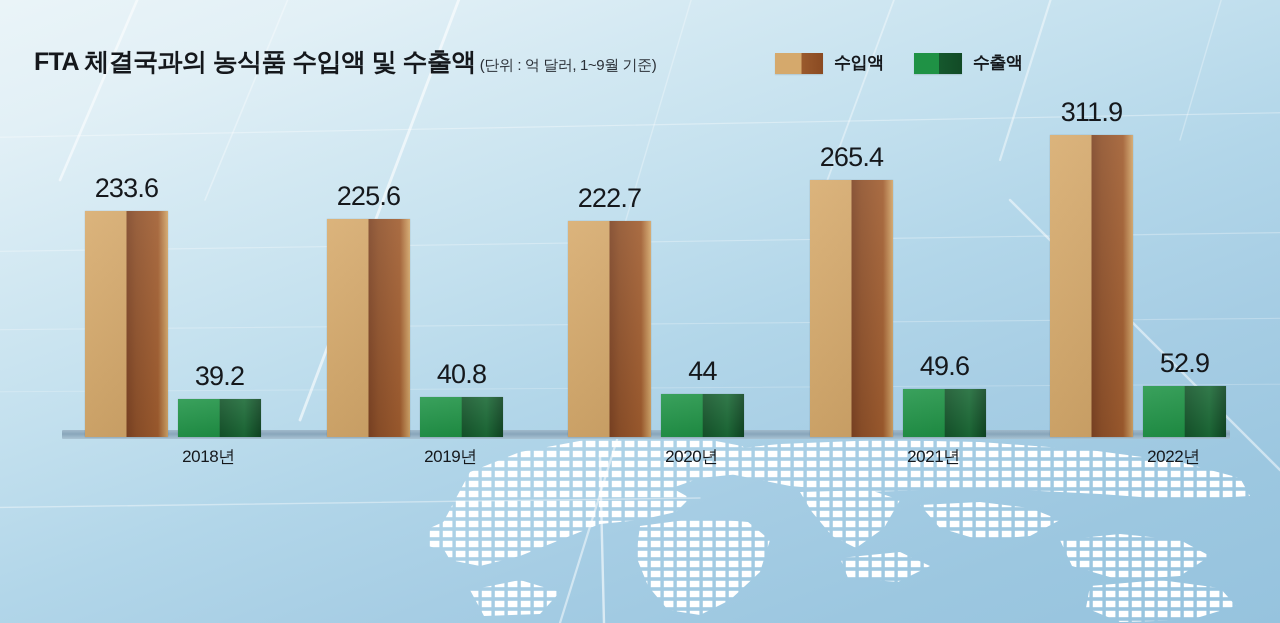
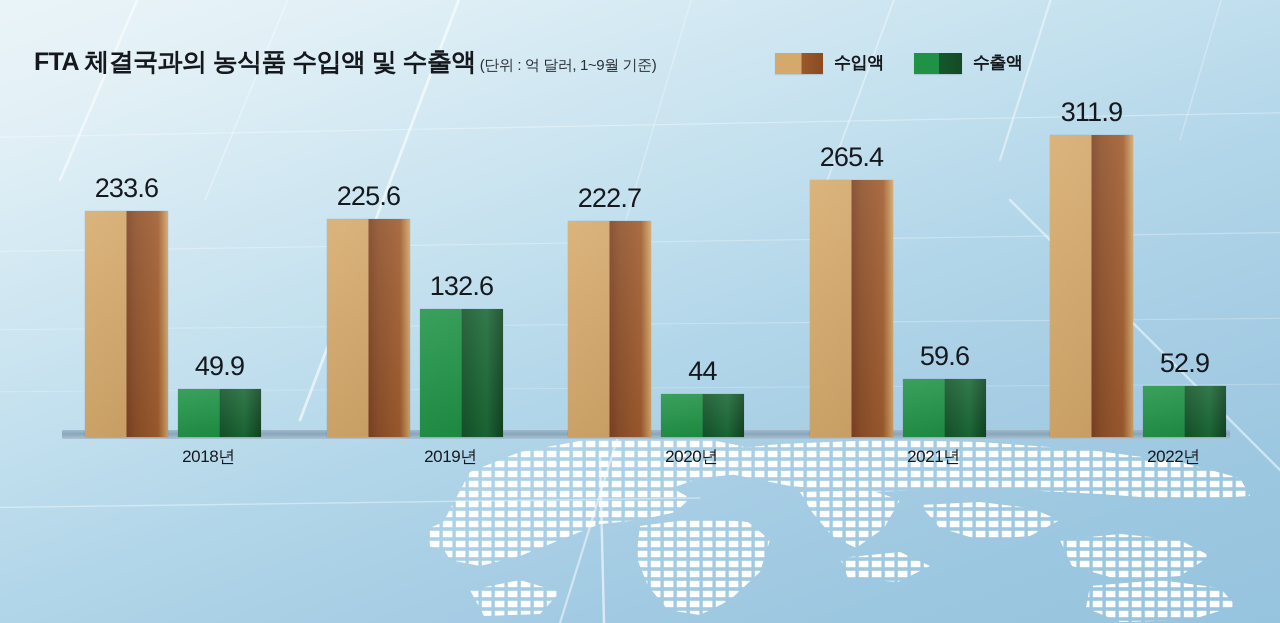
수출액/2018년: 39.2 -> 49.9
수출액/2019년: 40.8 -> 132.6
수출액/2021년: 49.6 -> 59.6
